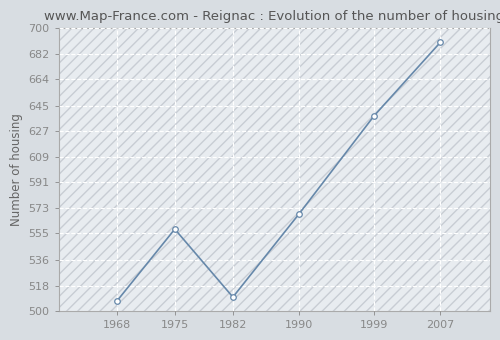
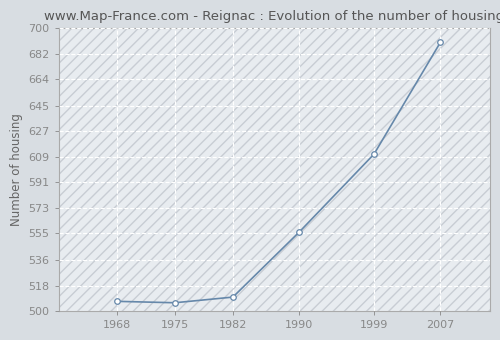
1975: 558 -> 506
1990: 569 -> 556
1999: 638 -> 611
